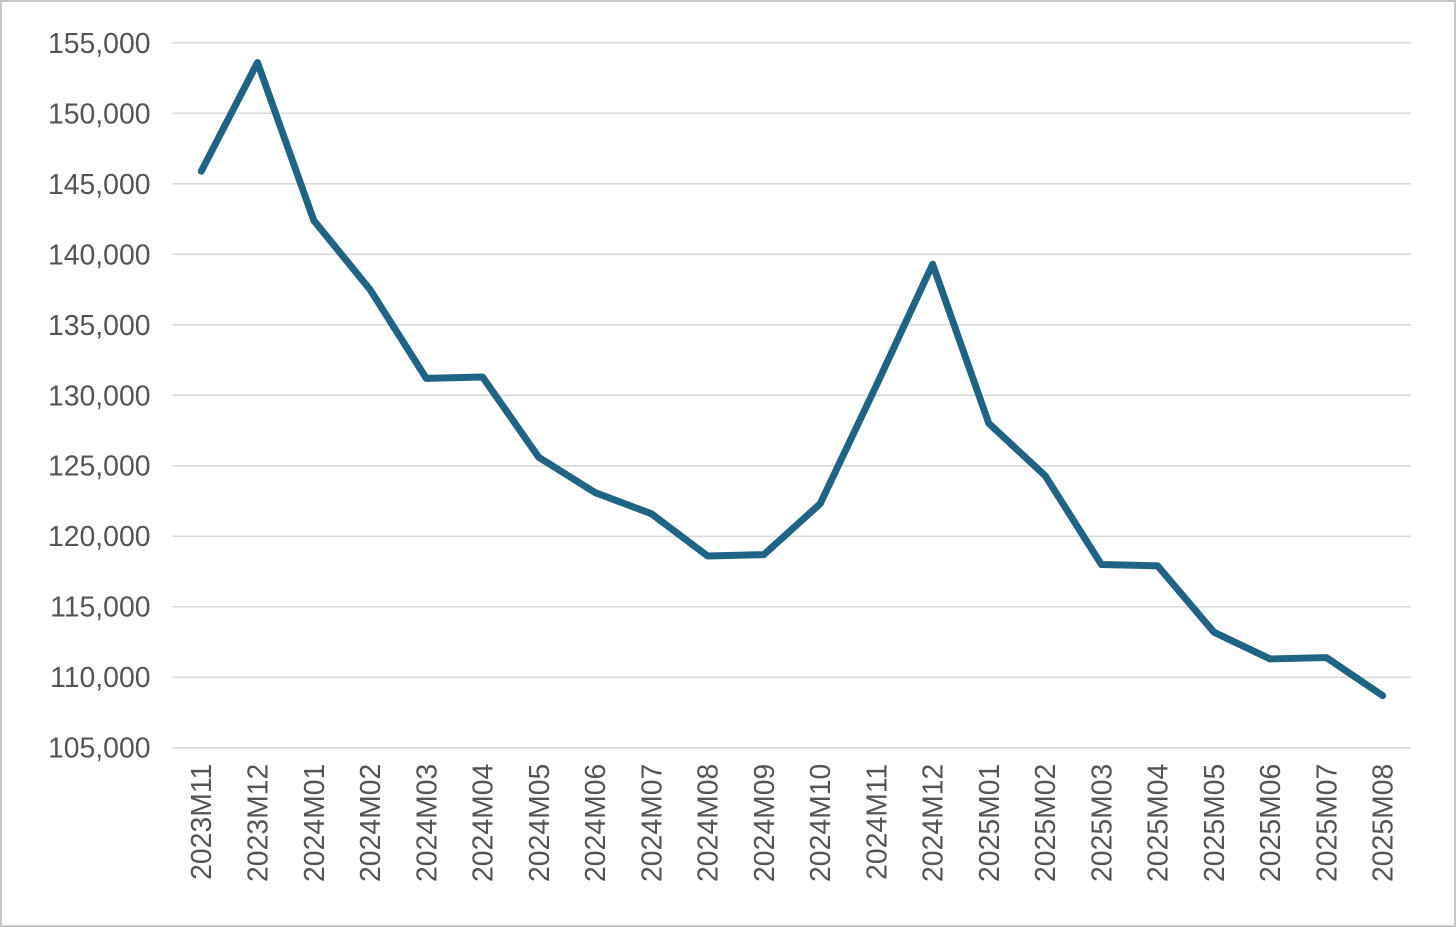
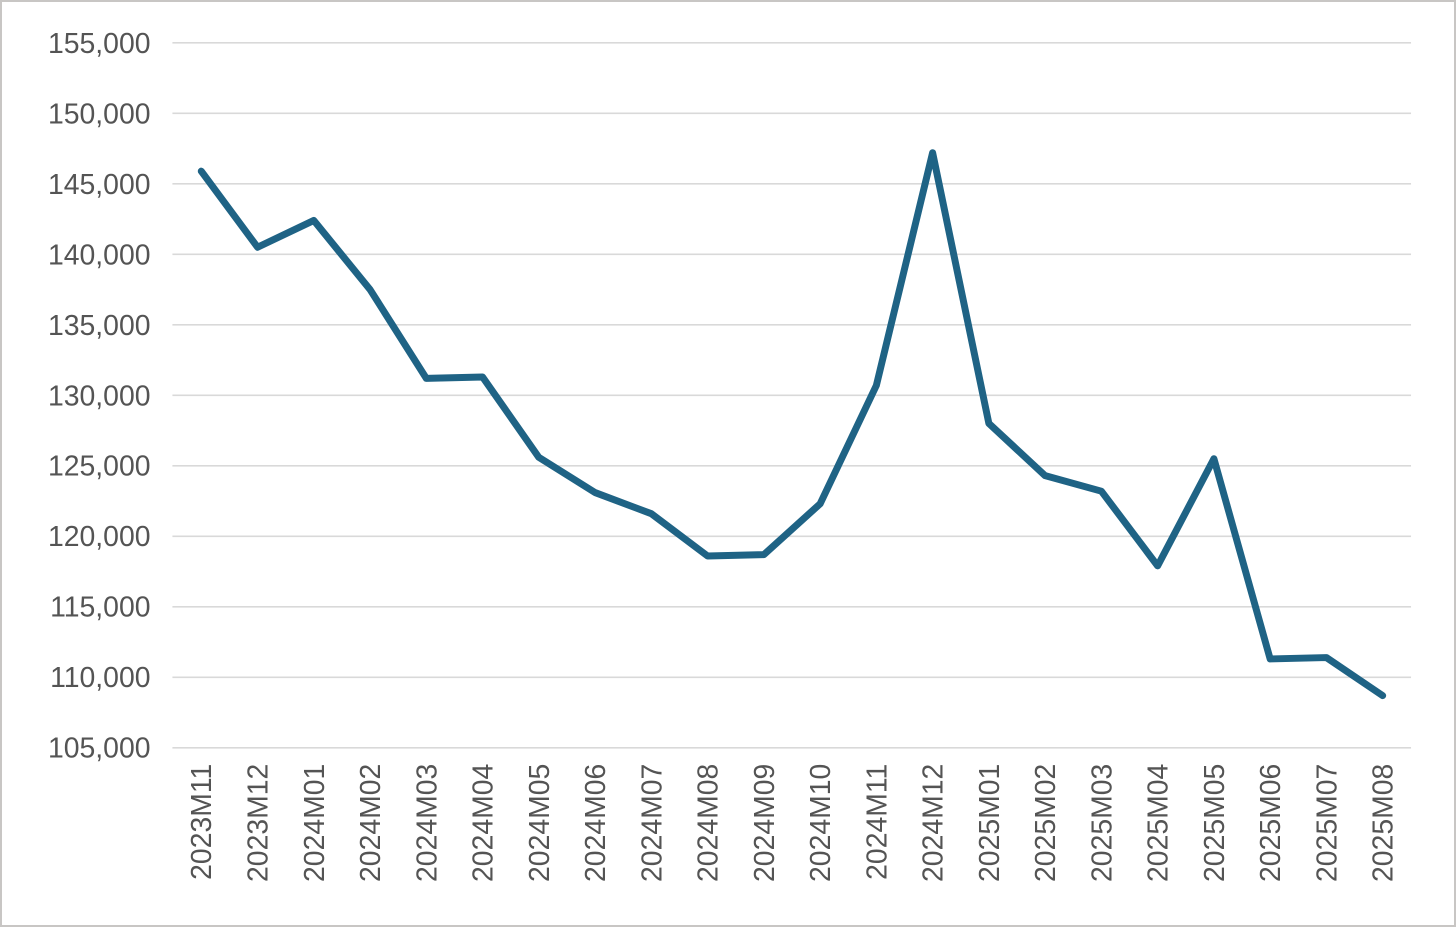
2023M12: 153600 -> 140500
2024M12: 139300 -> 147200
2025M03: 118000 -> 123200
2025M05: 113200 -> 125500
